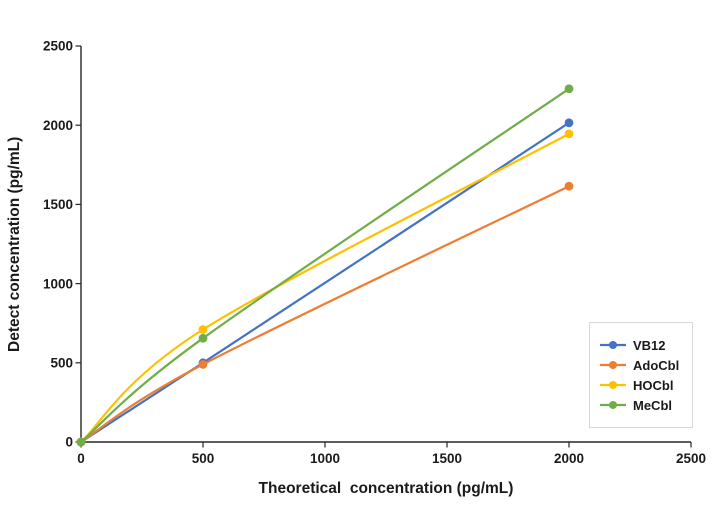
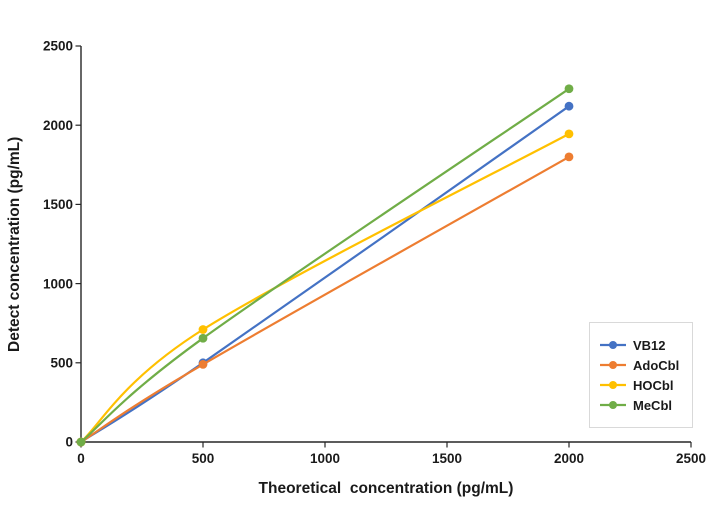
VB12/2000: 2020 -> 2120
AdoCbl/2000: 1620 -> 1800
